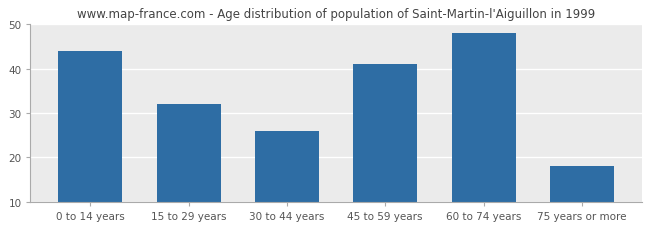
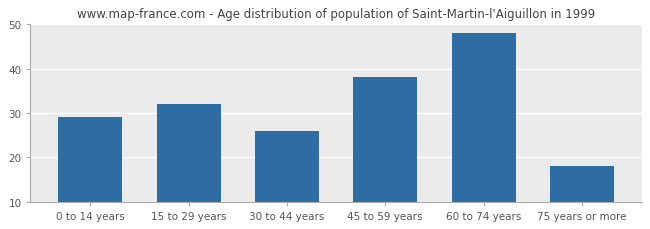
0 to 14 years: 44 -> 29
45 to 59 years: 41 -> 38
